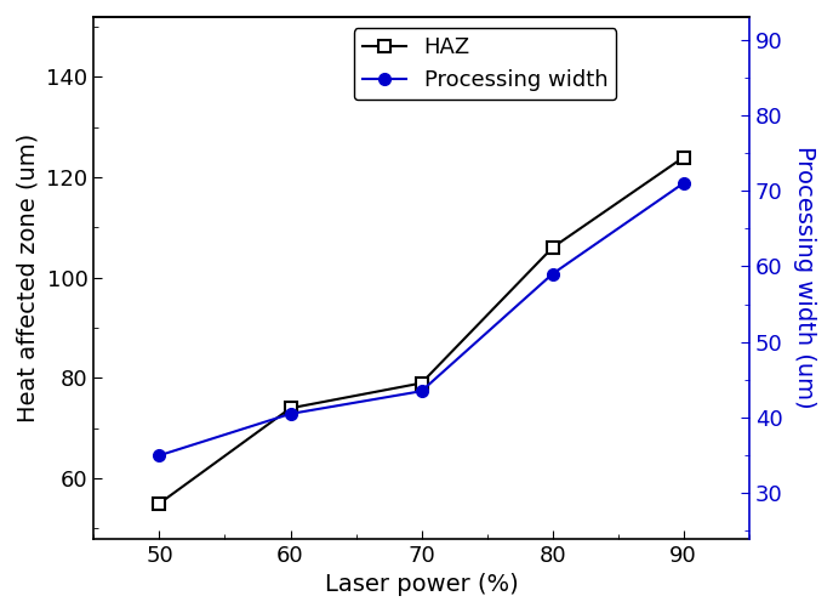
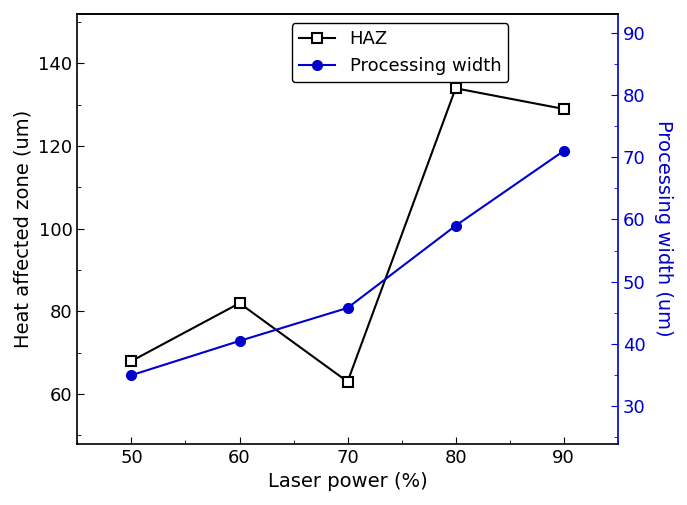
HAZ/50: 55 -> 68
HAZ/60: 74 -> 82
HAZ/70: 79 -> 63
Processing width/70: 43.5 -> 45.8
HAZ/80: 106 -> 134
HAZ/90: 124 -> 129
